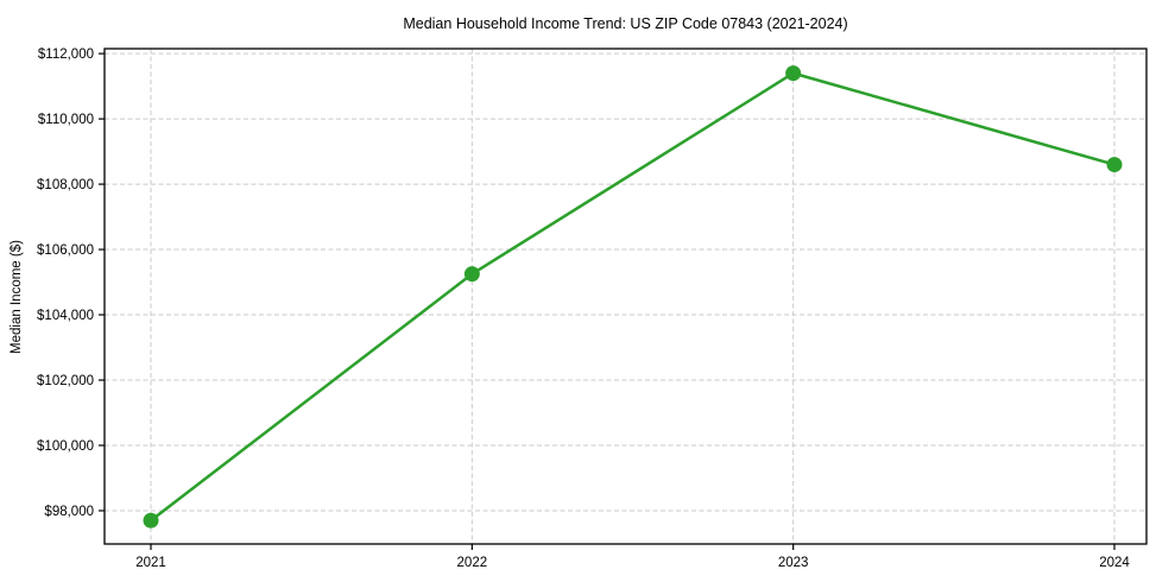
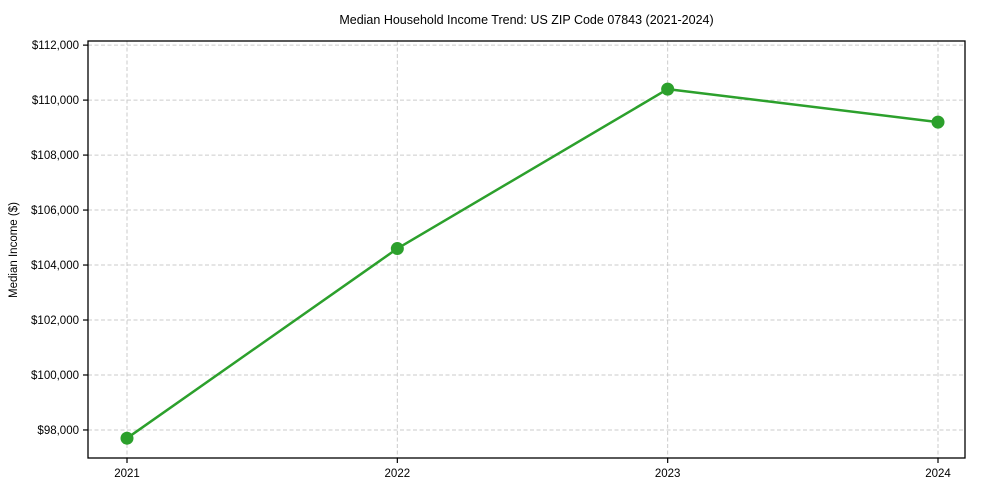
2022: $105200 -> $104600
2023: $111400 -> $110400
2024: $108600 -> $109200
